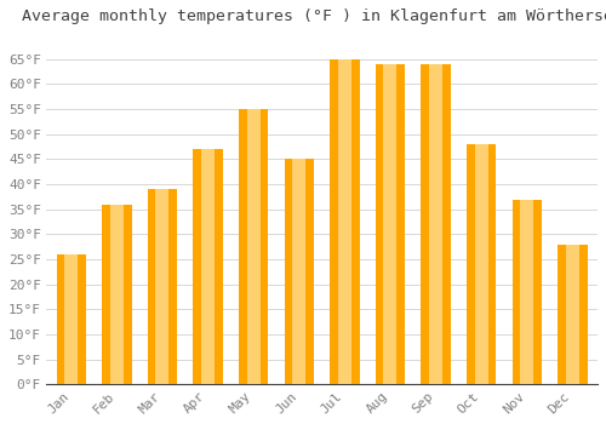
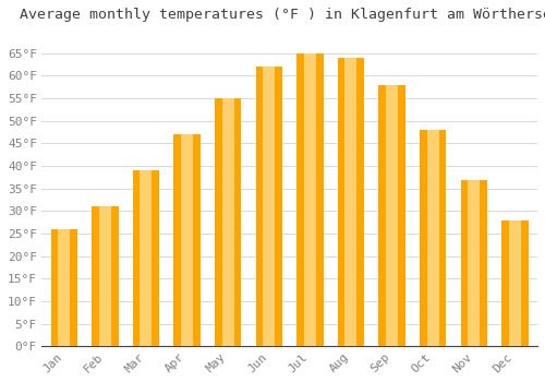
Feb: 36°F -> 31°F
Jun: 45°F -> 62°F
Sep: 64°F -> 58°F
